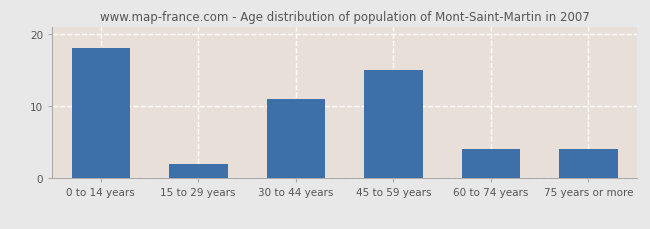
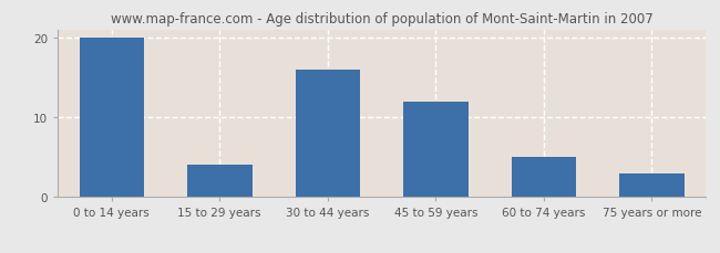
0 to 14 years: 18 -> 20
15 to 29 years: 2 -> 4
30 to 44 years: 11 -> 16
45 to 59 years: 15 -> 12
60 to 74 years: 4 -> 5
75 years or more: 4 -> 3
